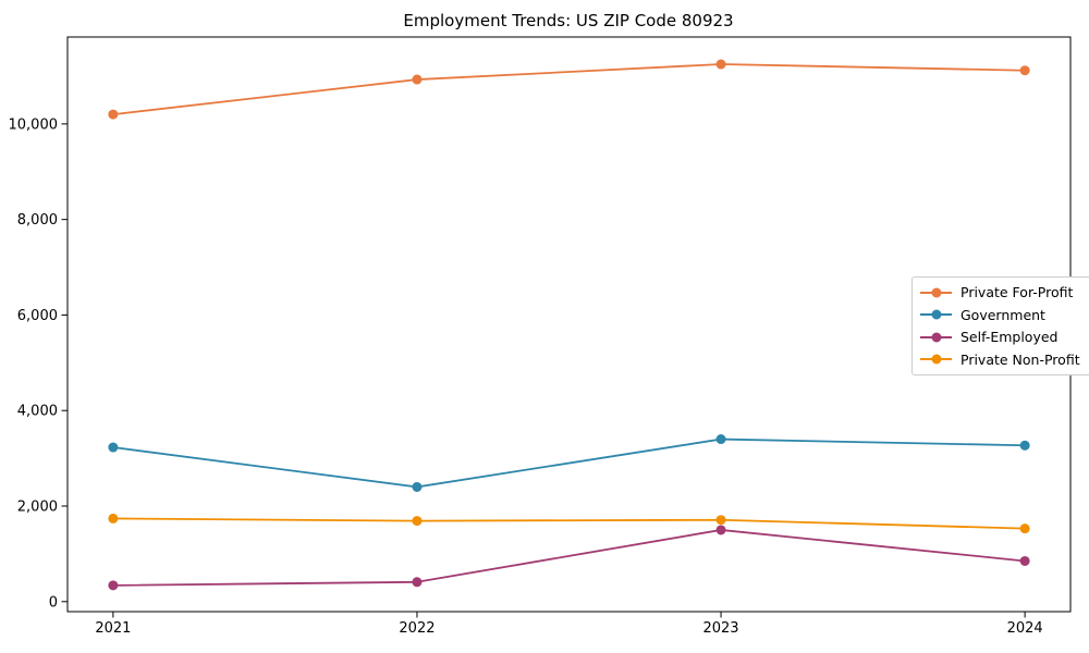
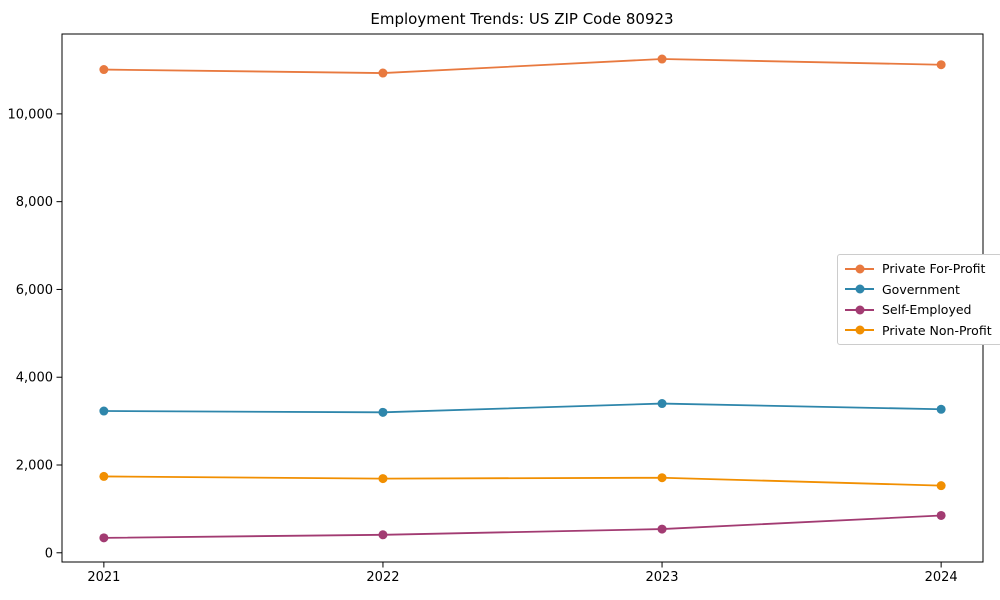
Private For-Profit/2021: 10200 -> 11000
Government/2022: 2400 -> 3200
Self-Employed/2023: 1500 -> 500
